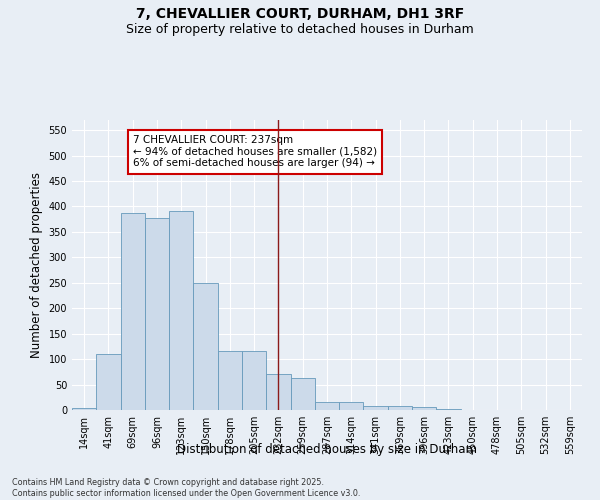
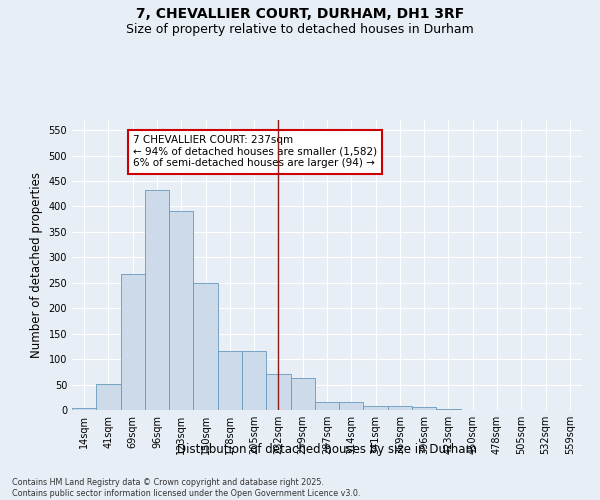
41sqm: 110 -> 51
69sqm: 388 -> 268
96sqm: 378 -> 432
